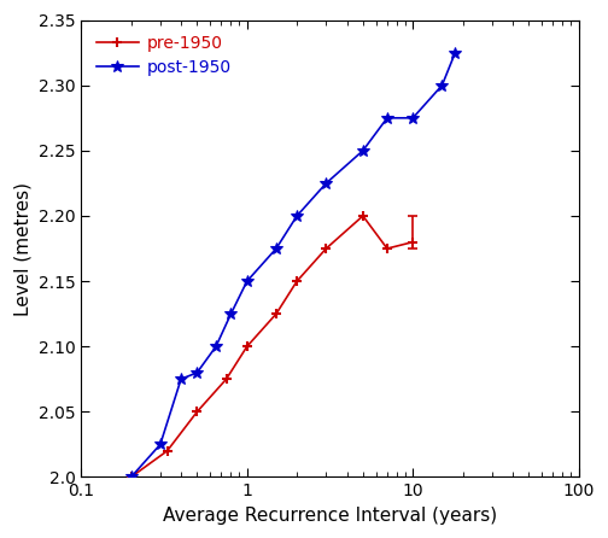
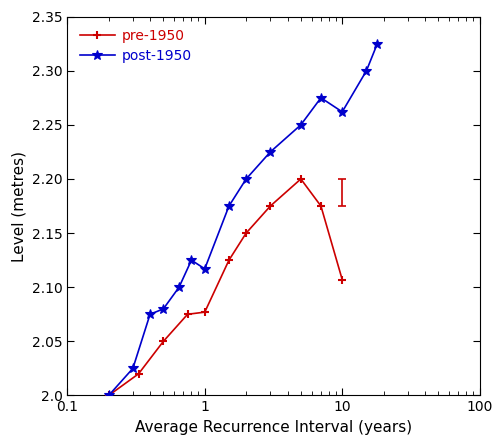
pre-1950/1: 2.100 -> 2.077
post-1950/1: 2.150 -> 2.117
pre-1950/10: 2.180 -> 2.107
post-1950/10: 2.275 -> 2.262
